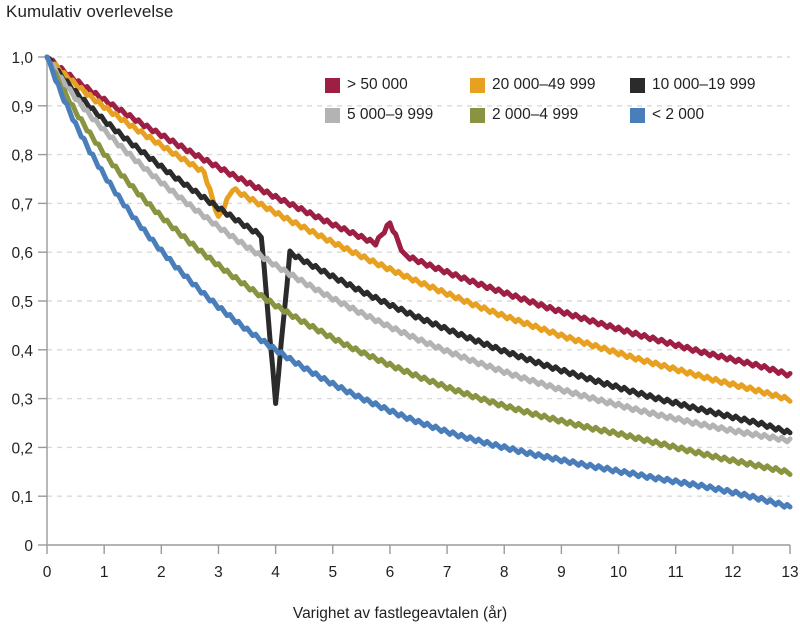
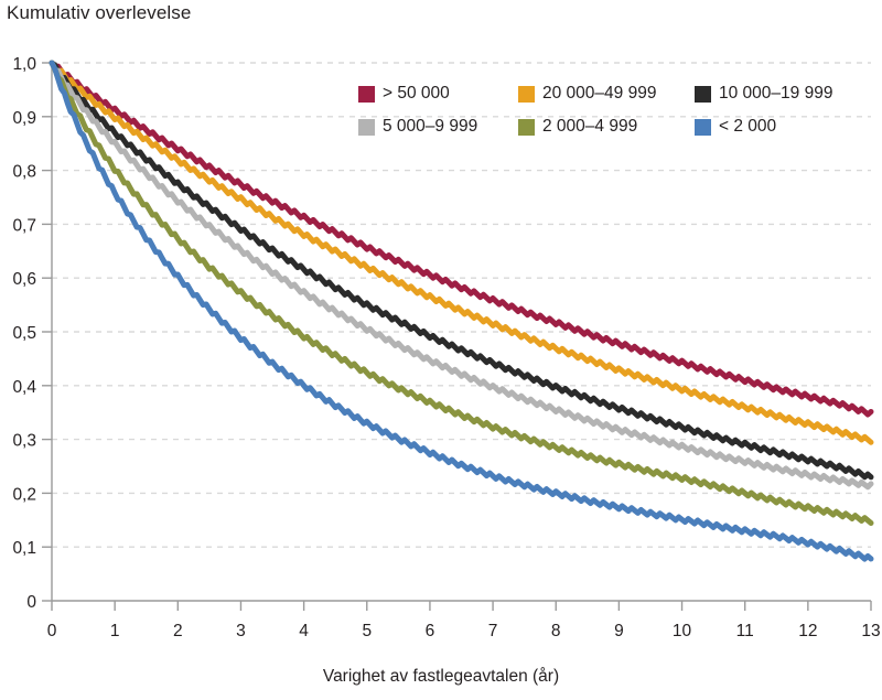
20 000–49 999/3: 0,67 -> 0,75
10 000–19 999/4: 0,29 -> 0,62
> 50 000/6: 0,66 -> 0,61
